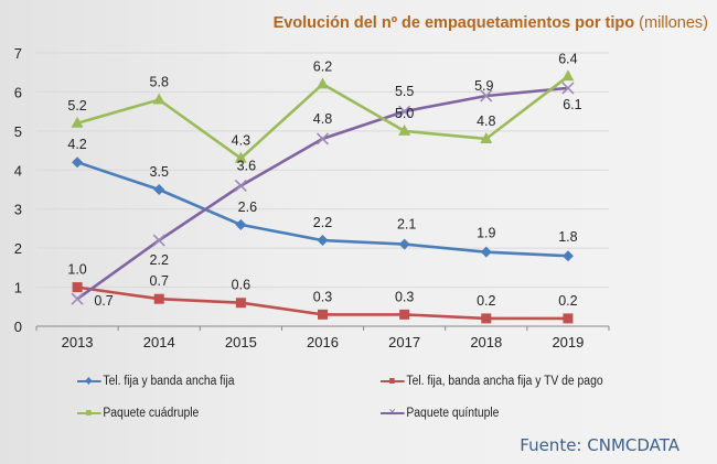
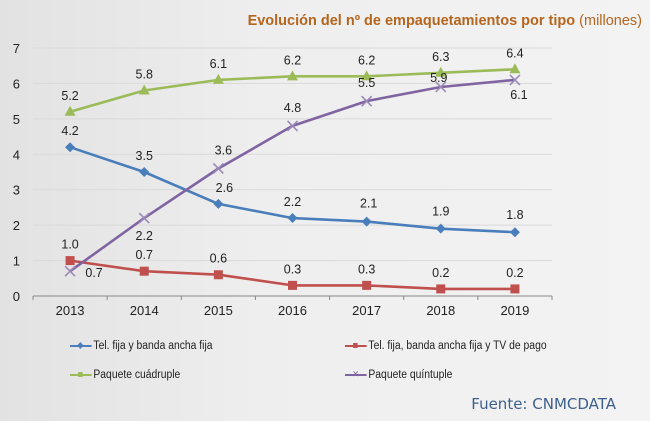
Paquete cuádruple/2015: 4.3 -> 6.1
Paquete cuádruple/2017: 5.0 -> 6.2
Paquete cuádruple/2018: 4.8 -> 6.3
